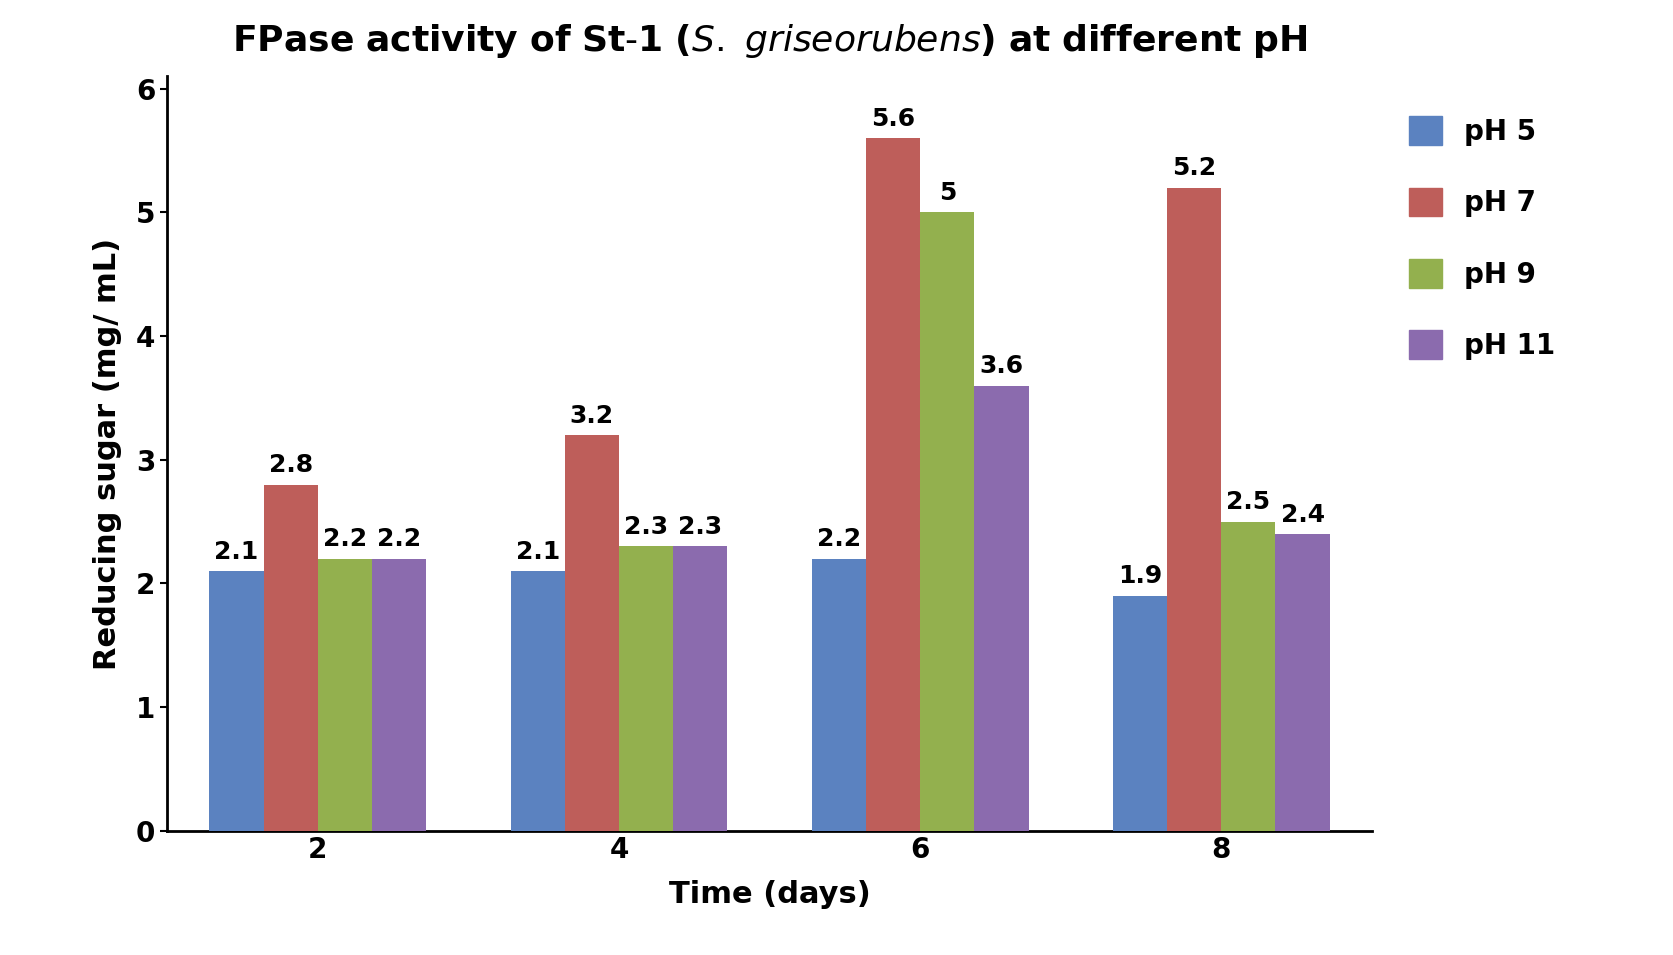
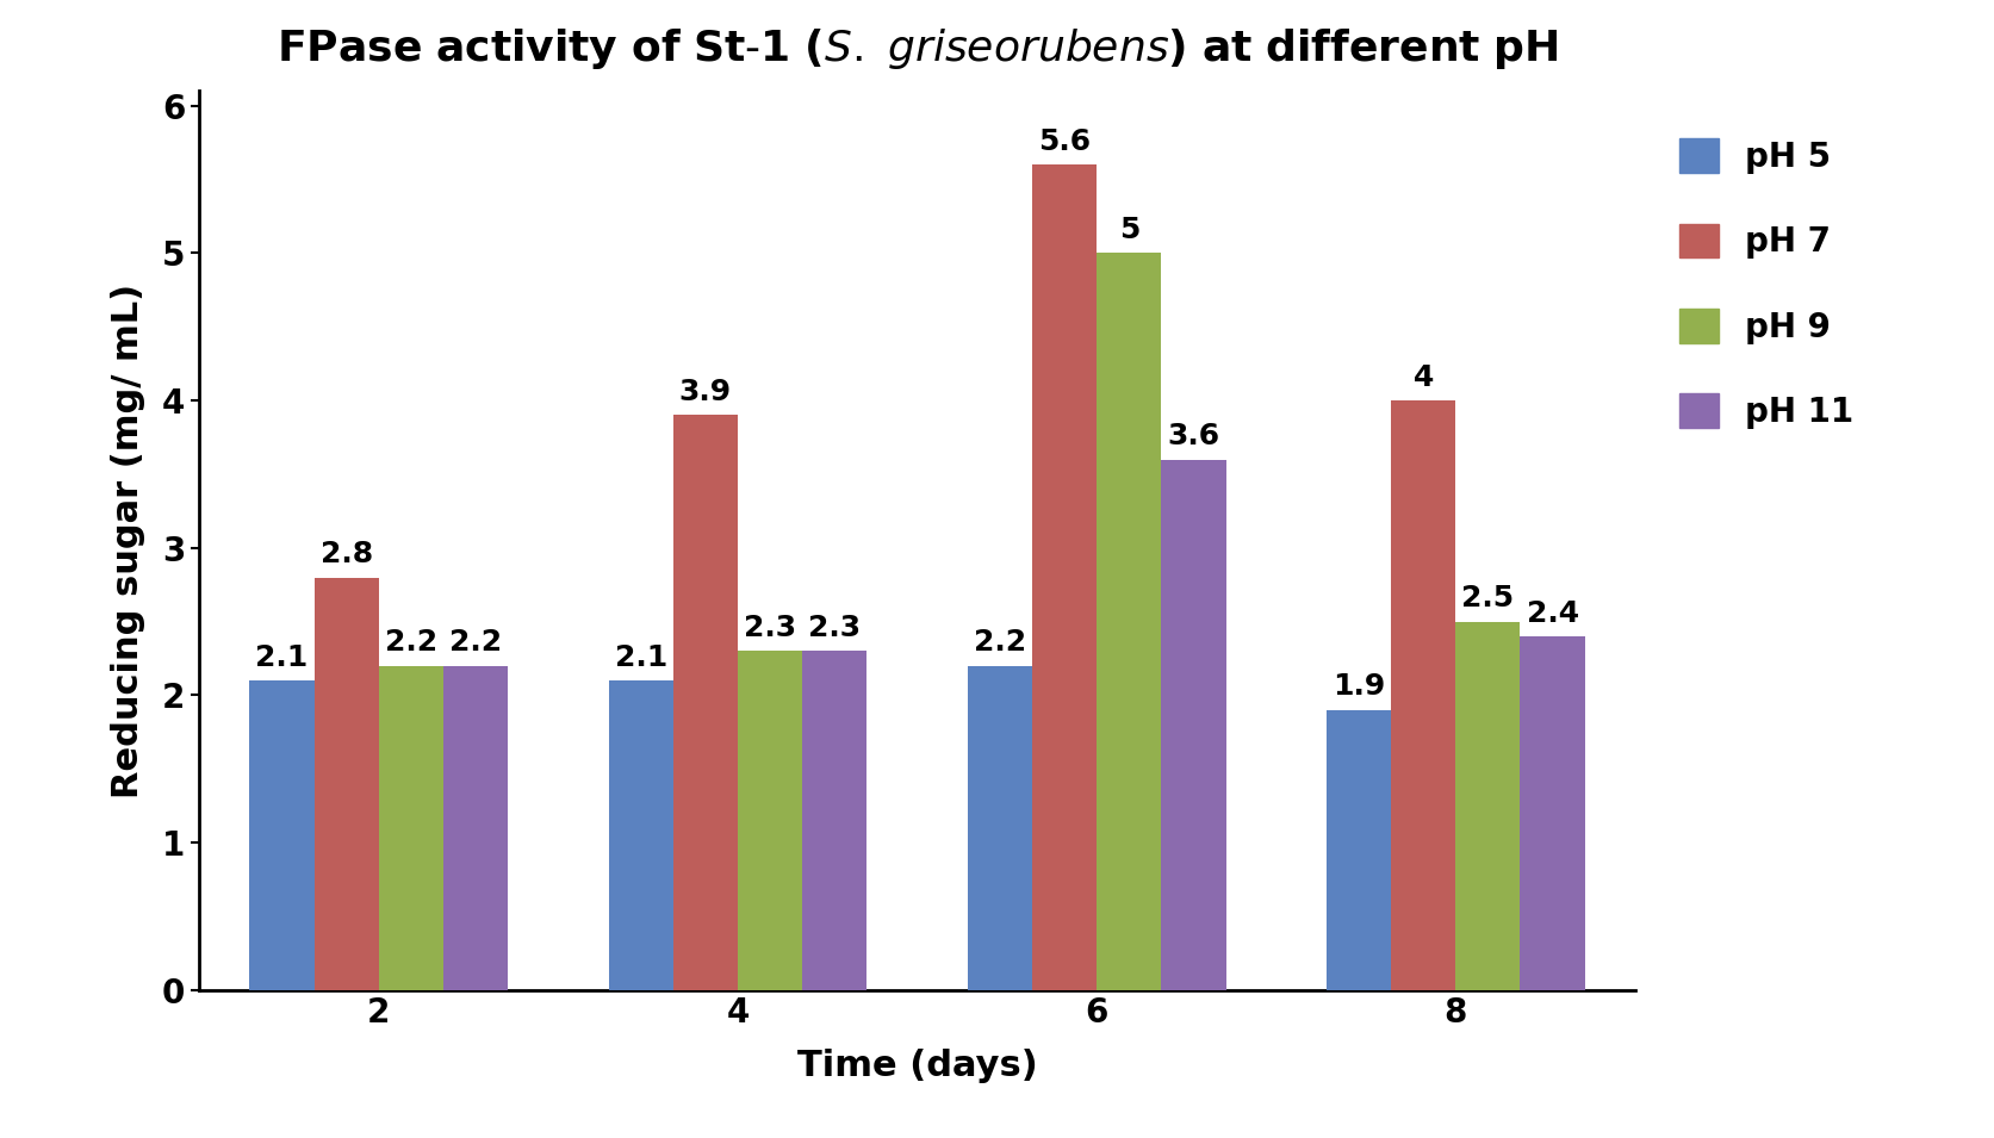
pH 7/4: 3.2 -> 3.9
pH 7/8: 5.2 -> 4
